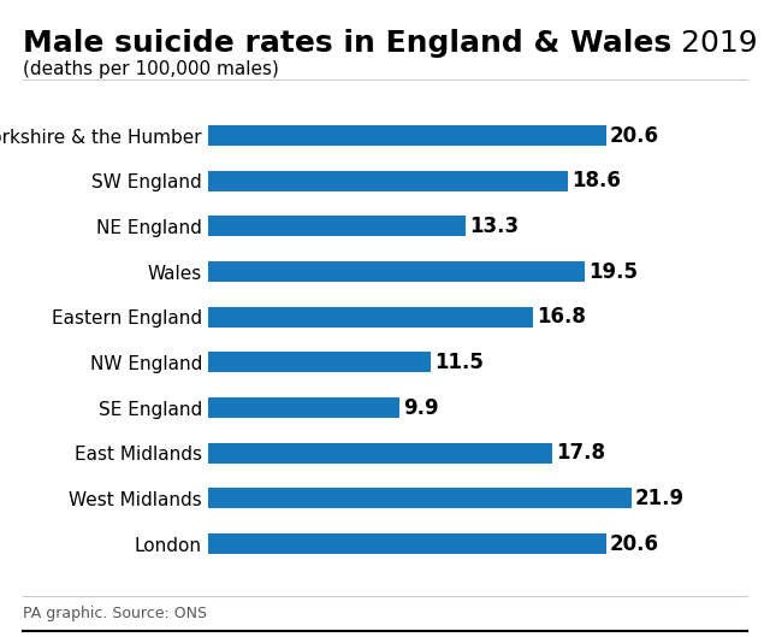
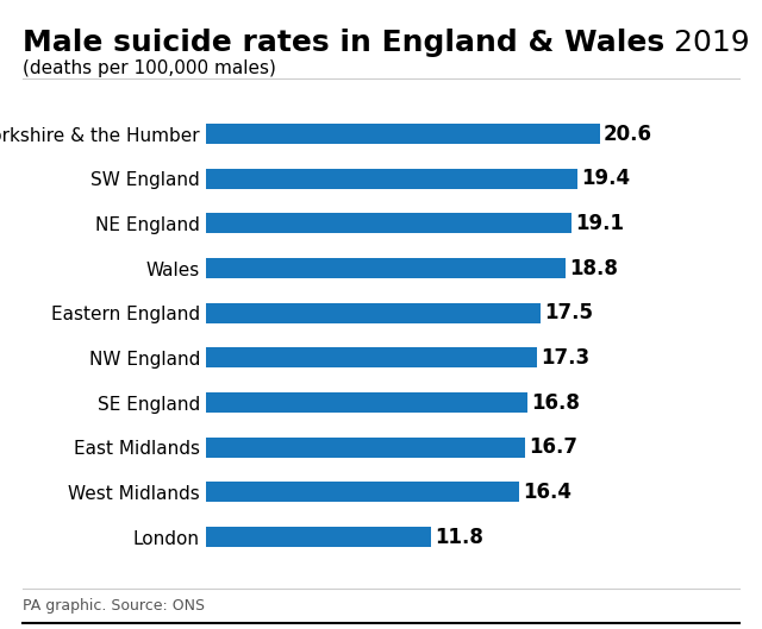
SW England: 18.6 -> 19.4
NE England: 13.3 -> 19.1
Wales: 19.5 -> 18.8
Eastern England: 16.8 -> 17.5
NW England: 11.5 -> 17.3
SE England: 9.9 -> 16.8
East Midlands: 17.8 -> 16.7
West Midlands: 21.9 -> 16.4
London: 20.6 -> 11.8
